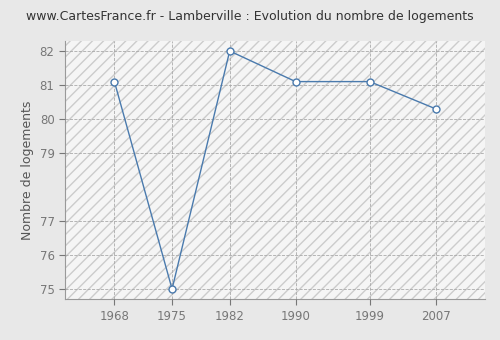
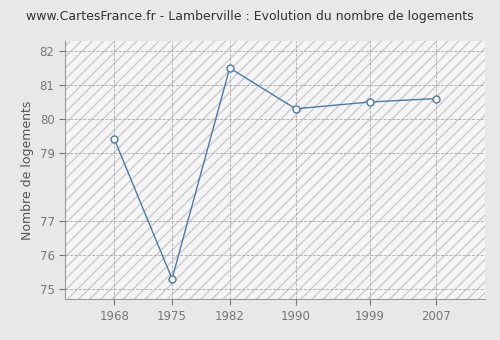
1968: 81.1 -> 79.4
1975: 75.0 -> 75.3
1982: 82.0 -> 81.5
1990: 81.1 -> 80.3
1999: 81.1 -> 80.5
2007: 80.3 -> 80.6
